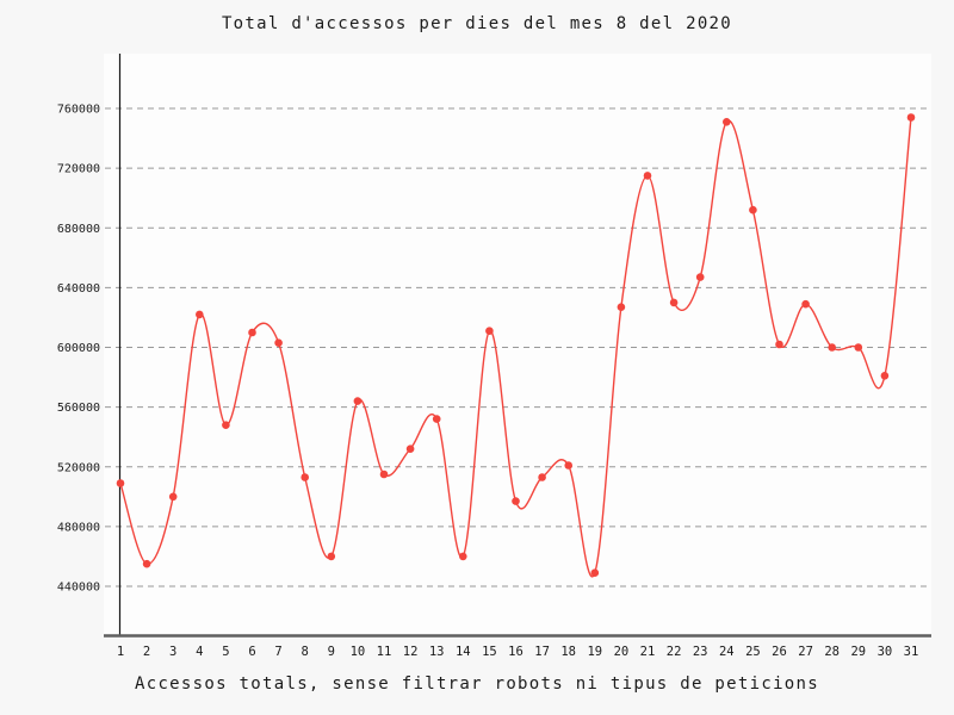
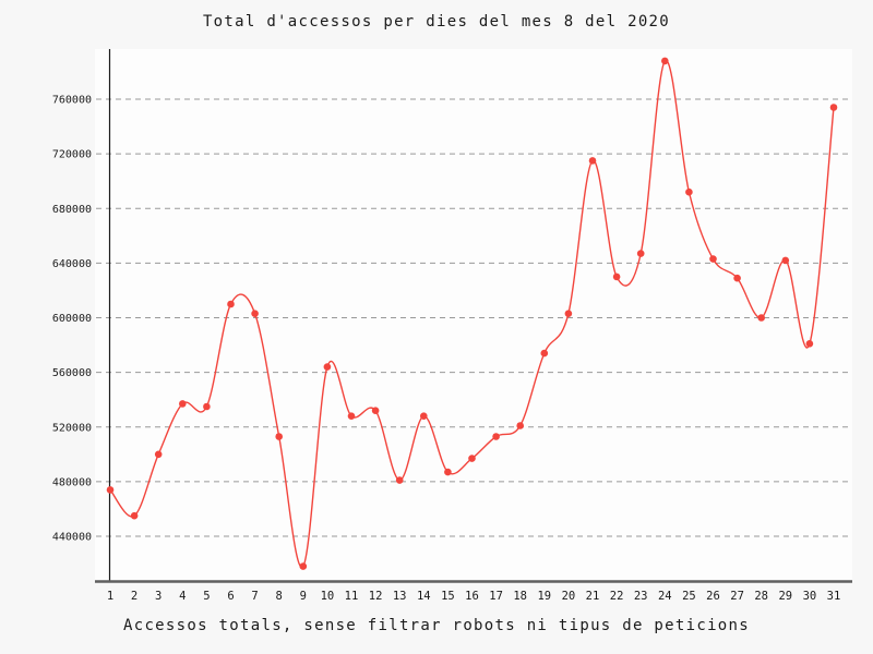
1: 509000 -> 474000
4: 622000 -> 537000
5: 548000 -> 535000
9: 460000 -> 418000
11: 515000 -> 528000
13: 552000 -> 481000
14: 460000 -> 528000
15: 611000 -> 487000
19: 449000 -> 574000
20: 627000 -> 603000
24: 751000 -> 788000
26: 602000 -> 643000
29: 600000 -> 642000
